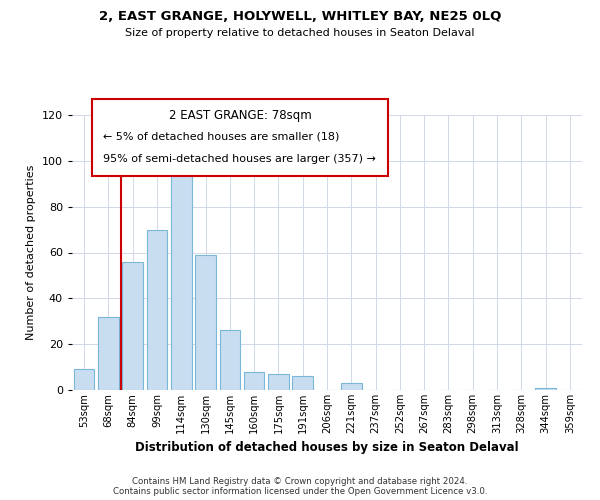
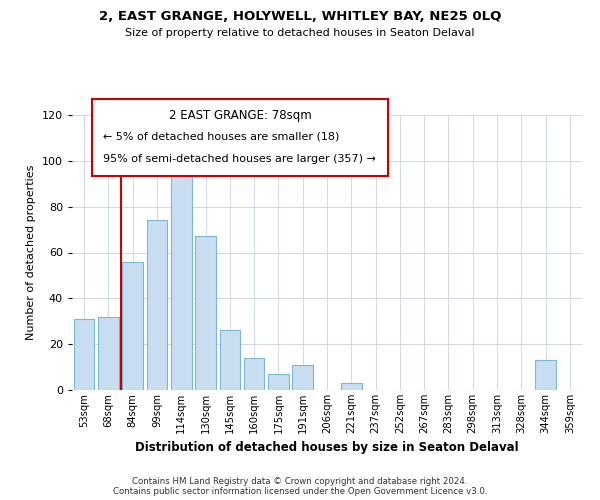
53sqm: 9 -> 31
99sqm: 70 -> 74
130sqm: 59 -> 67
160sqm: 8 -> 14
191sqm: 6 -> 11
344sqm: 1 -> 13
